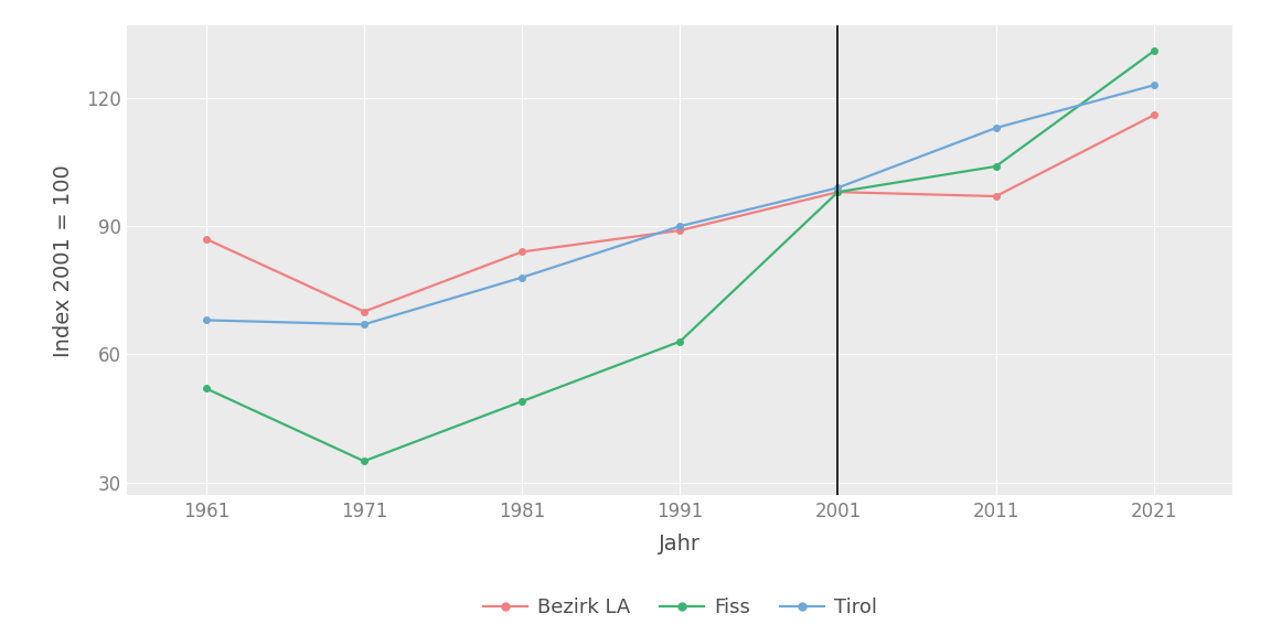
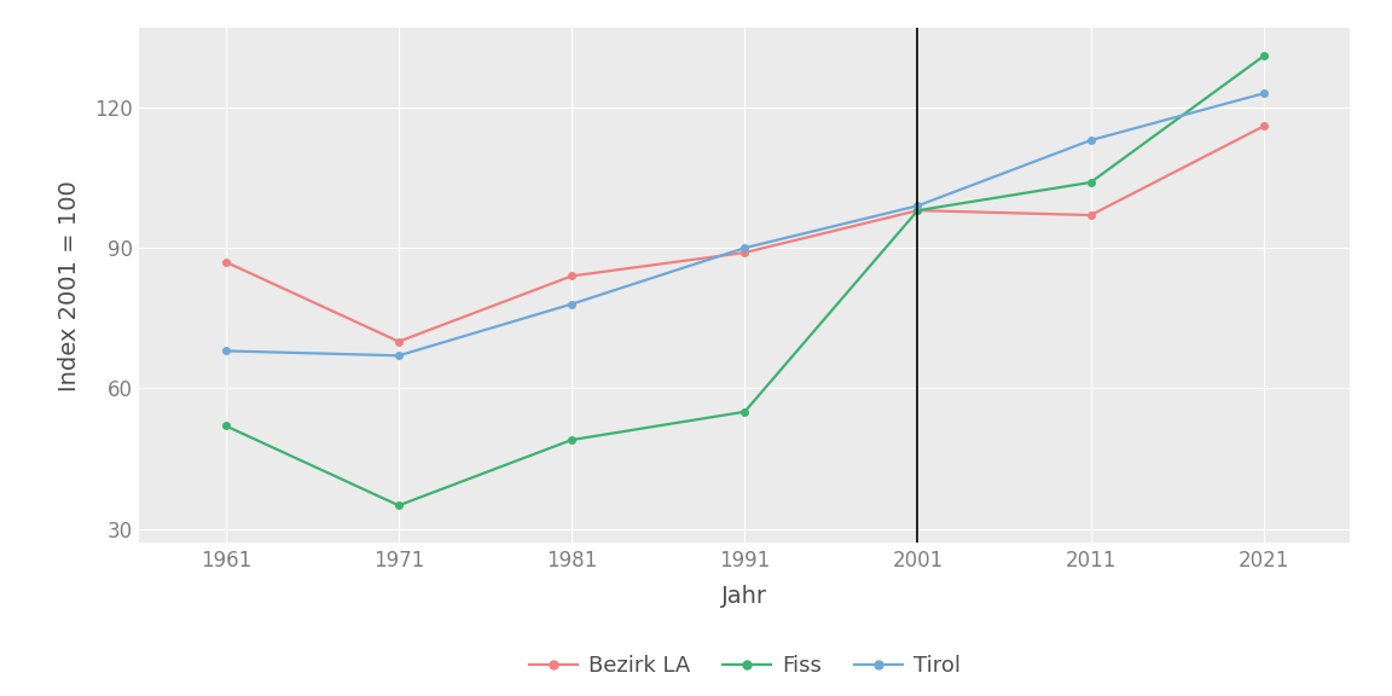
Fiss/1991: 63 -> 55
